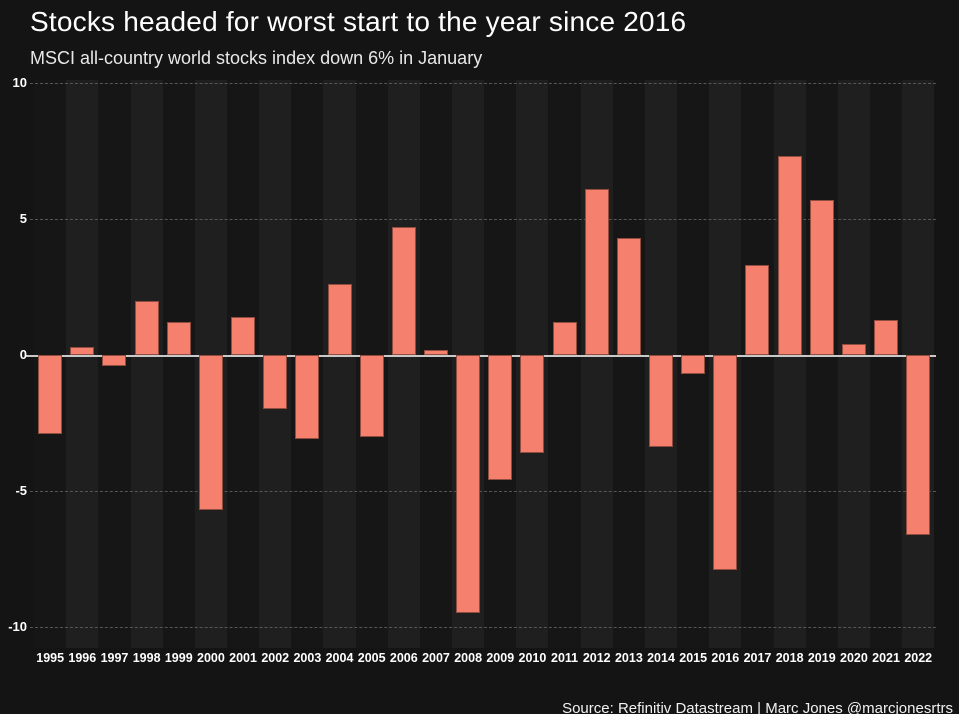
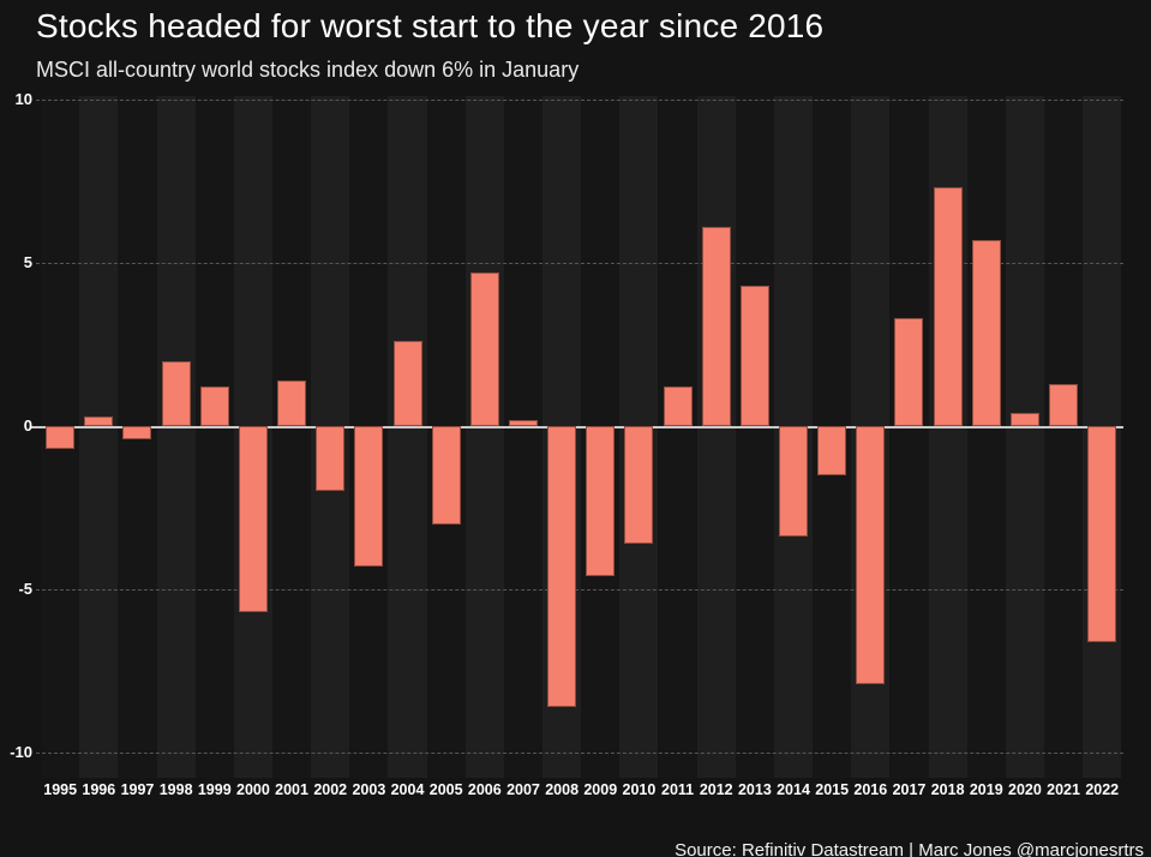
1995: -2.9 -> -0.7
2003: -3.1 -> -4.3
2008: -9.5 -> -8.6
2015: -0.7 -> -1.5
